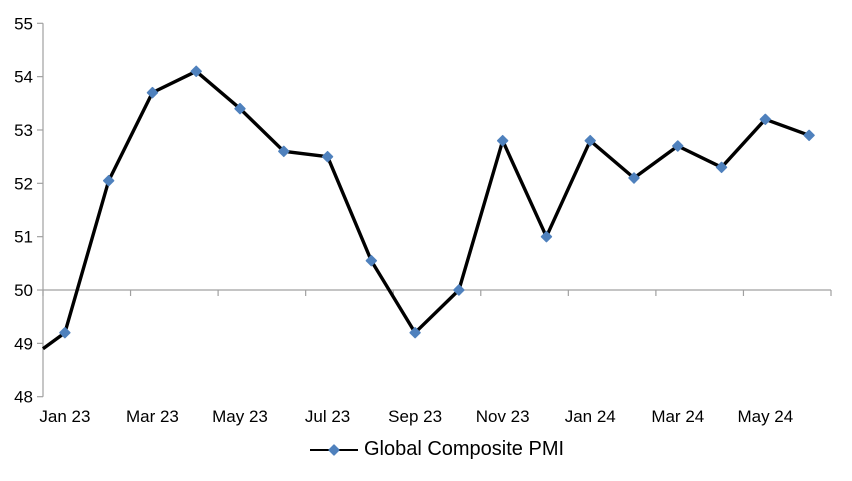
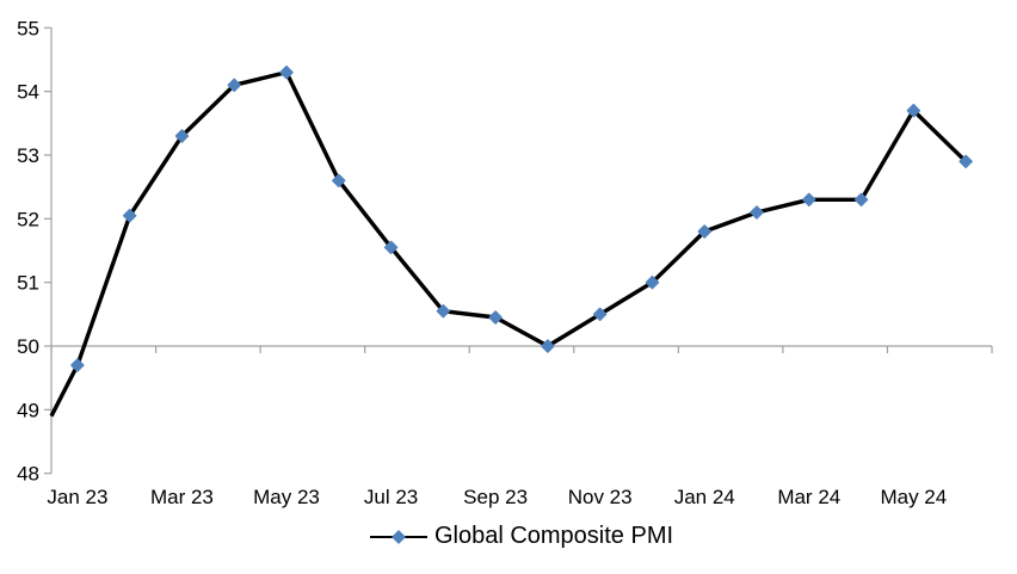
Jan 23: 49.2 -> 49.7
Mar 23: 53.7 -> 53.3
May 23: 53.4 -> 54.3
Jul 23: 52.5 -> 51.5
Sep 23: 49.2 -> 50.5
Nov 23: 52.8 -> 50.5
Jan 24: 52.8 -> 51.8
Mar 24: 52.7 -> 52.3
May 24: 53.2 -> 53.7
